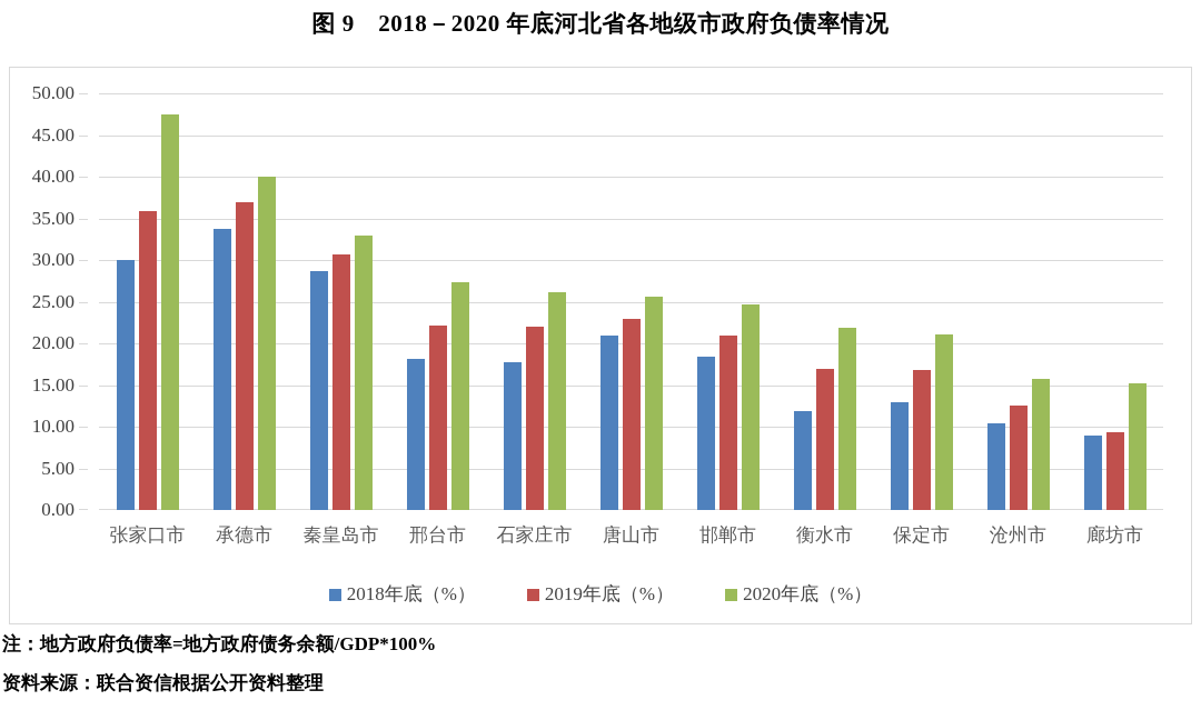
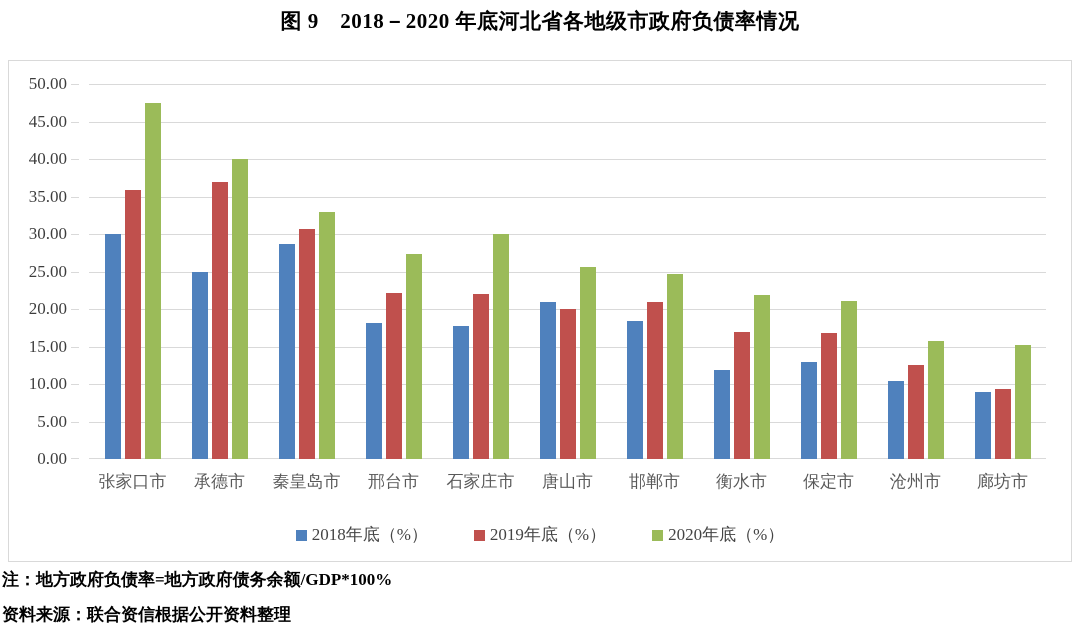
2018年底（%）/承德市: 34 -> 25
2020年底（%）/石家庄市: 26 -> 30
2019年底（%）/唐山市: 23 -> 20
